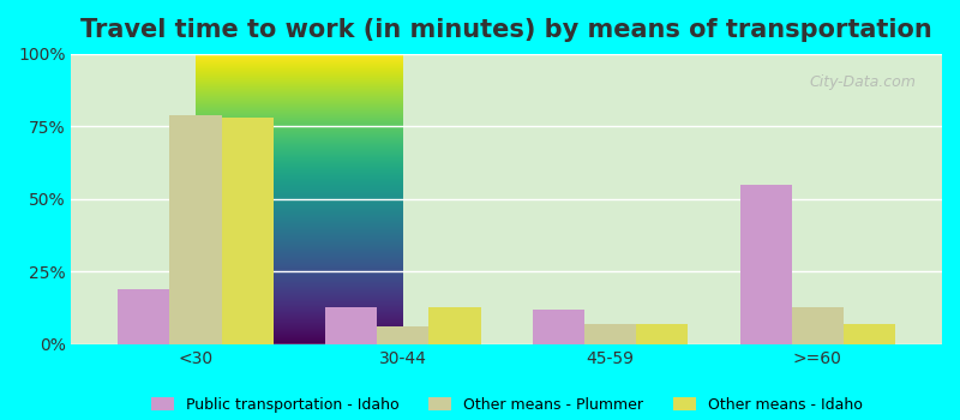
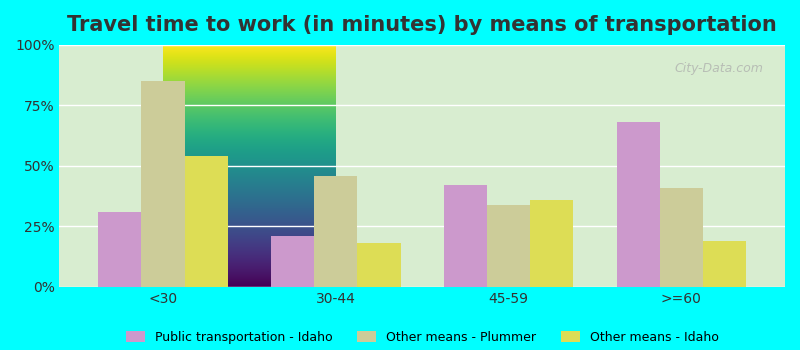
Public transportation - Idaho/<30: 19% -> 31%
Other means - Plummer/<30: 79% -> 85%
Other means - Idaho/<30: 78% -> 54%
Public transportation - Idaho/30-44: 13% -> 21%
Other means - Plummer/30-44: 6% -> 46%
Other means - Idaho/30-44: 13% -> 18%
Public transportation - Idaho/45-59: 12% -> 42%
Other means - Plummer/45-59: 7% -> 34%
Other means - Idaho/45-59: 7% -> 36%
Public transportation - Idaho/>=60: 55% -> 68%
Other means - Plummer/>=60: 13% -> 41%
Other means - Idaho/>=60: 7% -> 19%
